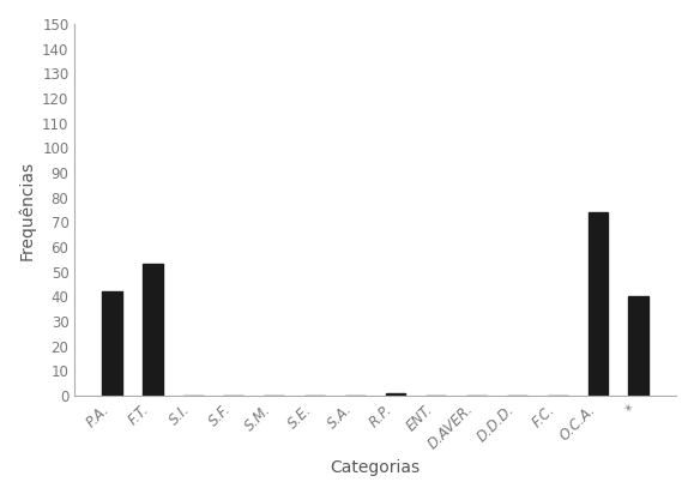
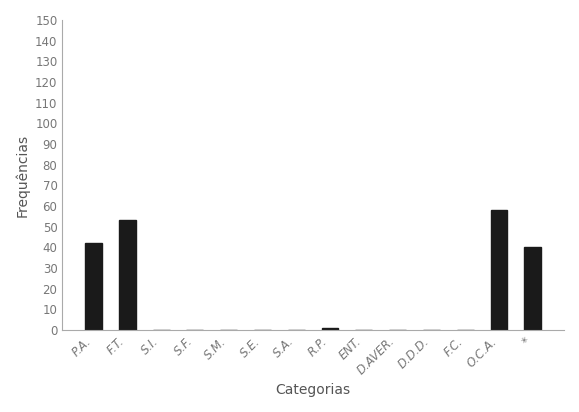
O.C.A.: 74 -> 58
